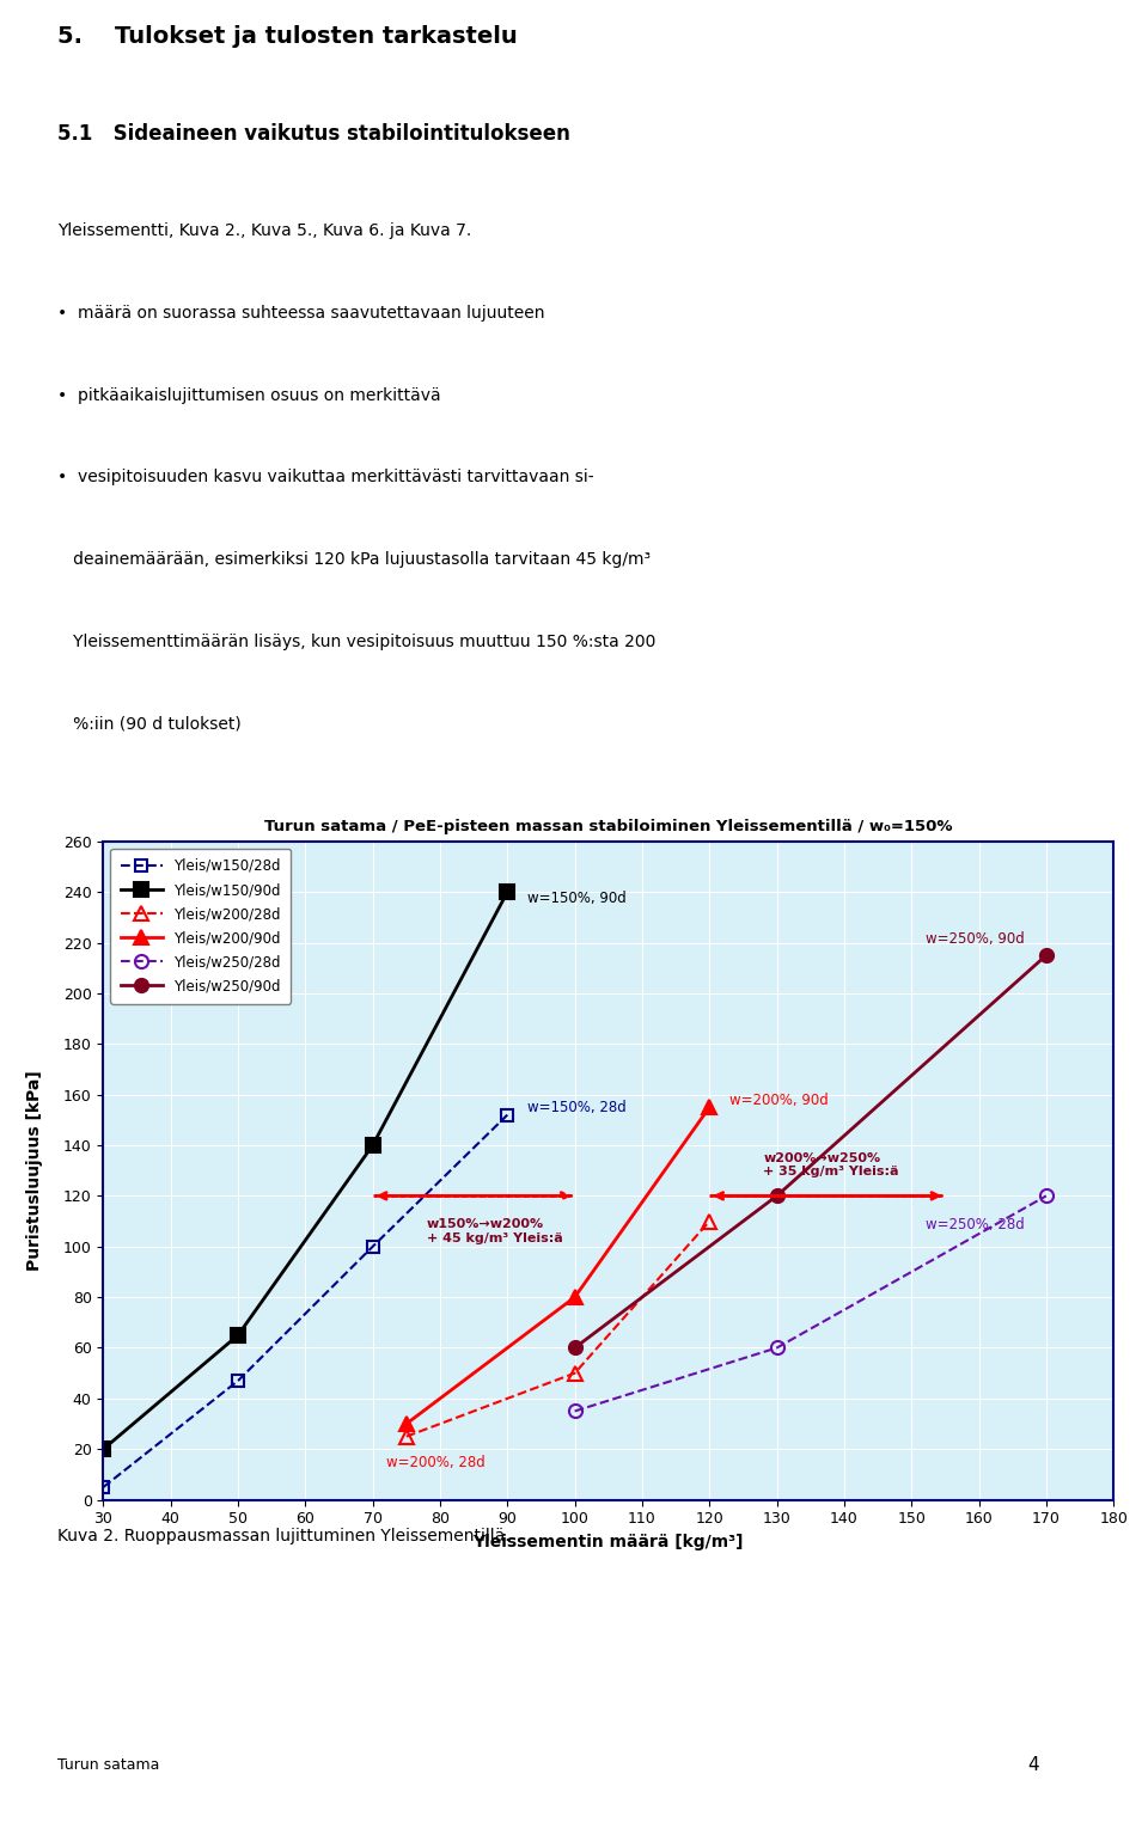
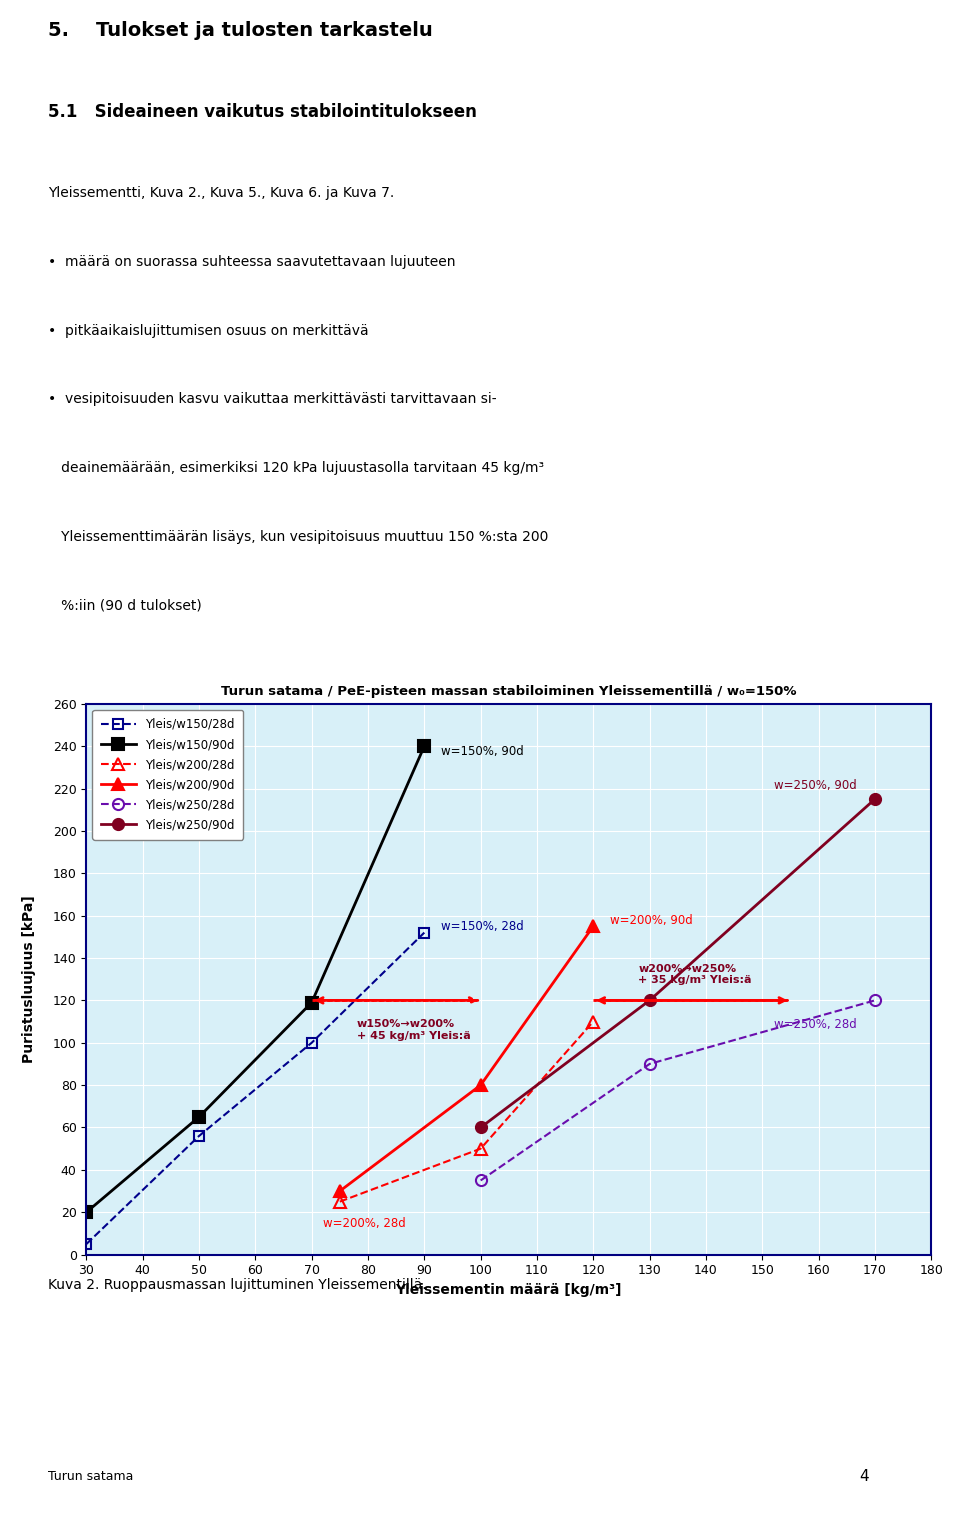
Yleis/w150/28d/50: 47 -> 56
Yleis/w150/90d/70: 140 -> 119
Yleis/w250/28d/130: 60 -> 90
